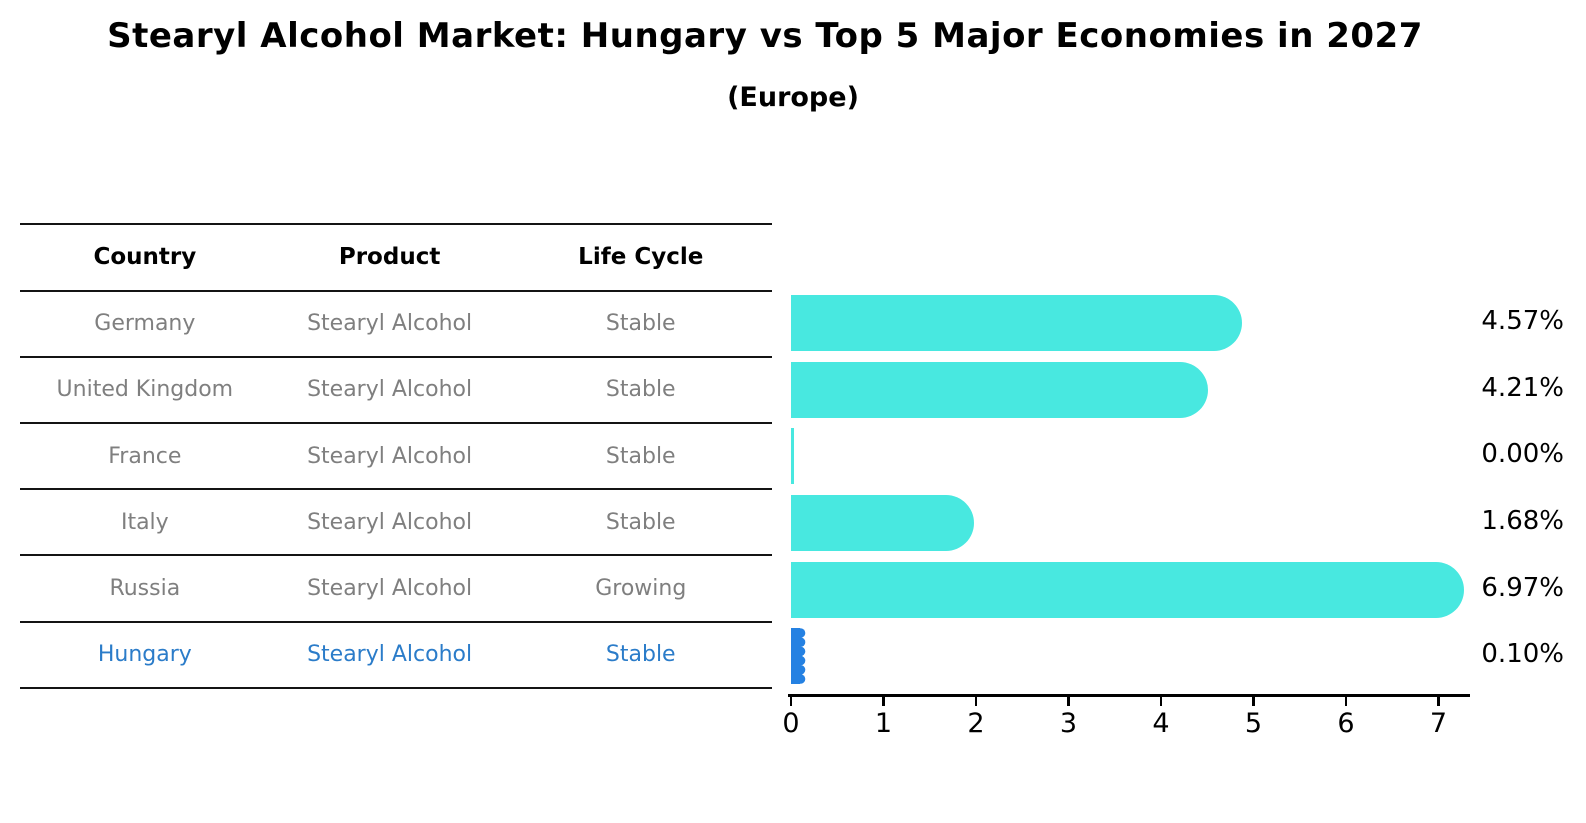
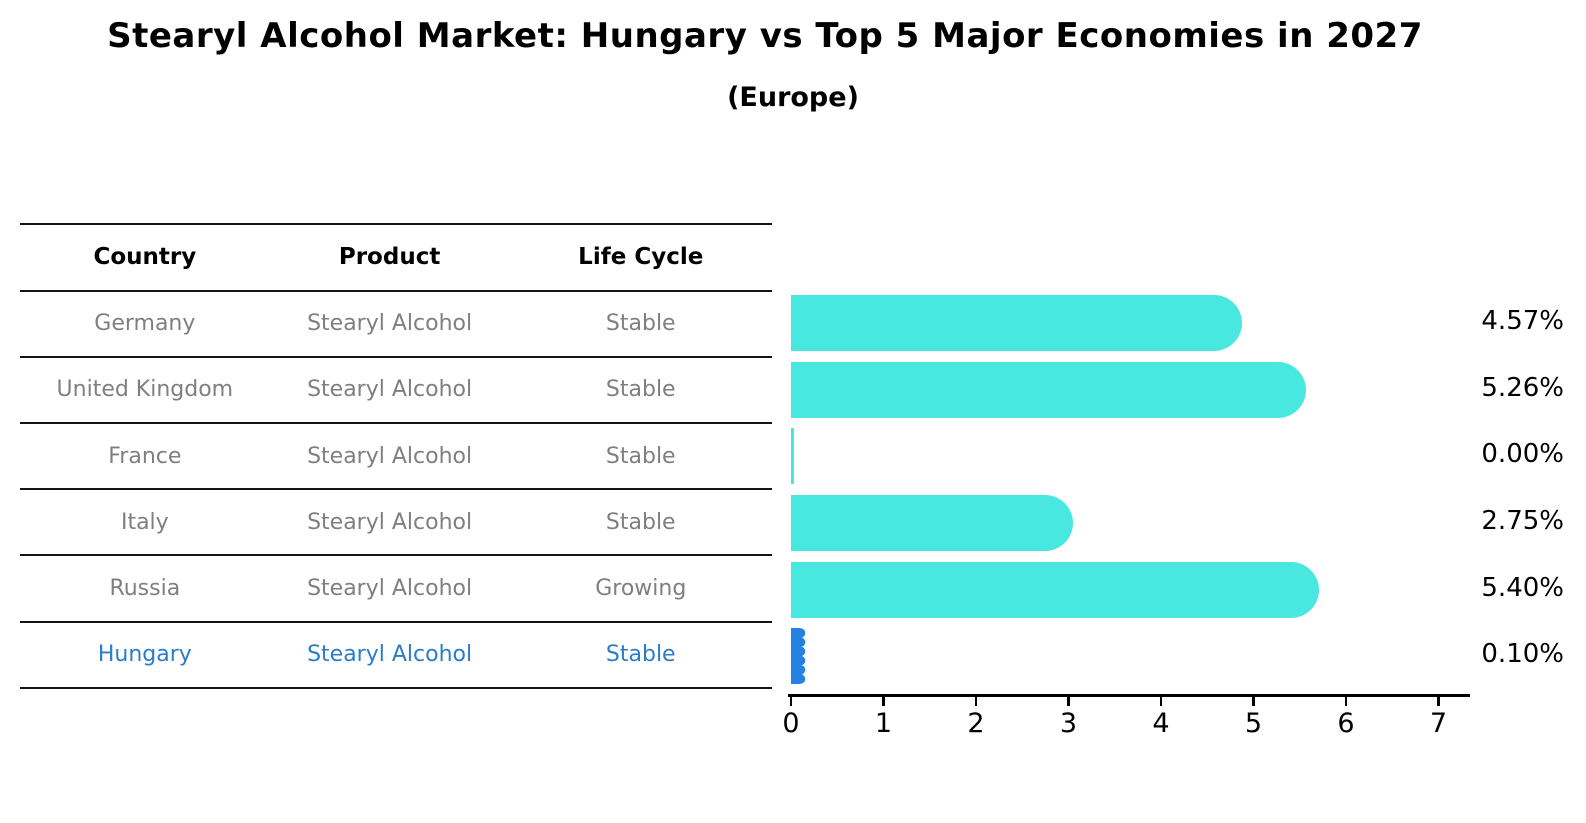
United Kingdom: 4.21% -> 5.26%
Italy: 1.68% -> 2.75%
Russia: 6.97% -> 5.40%
